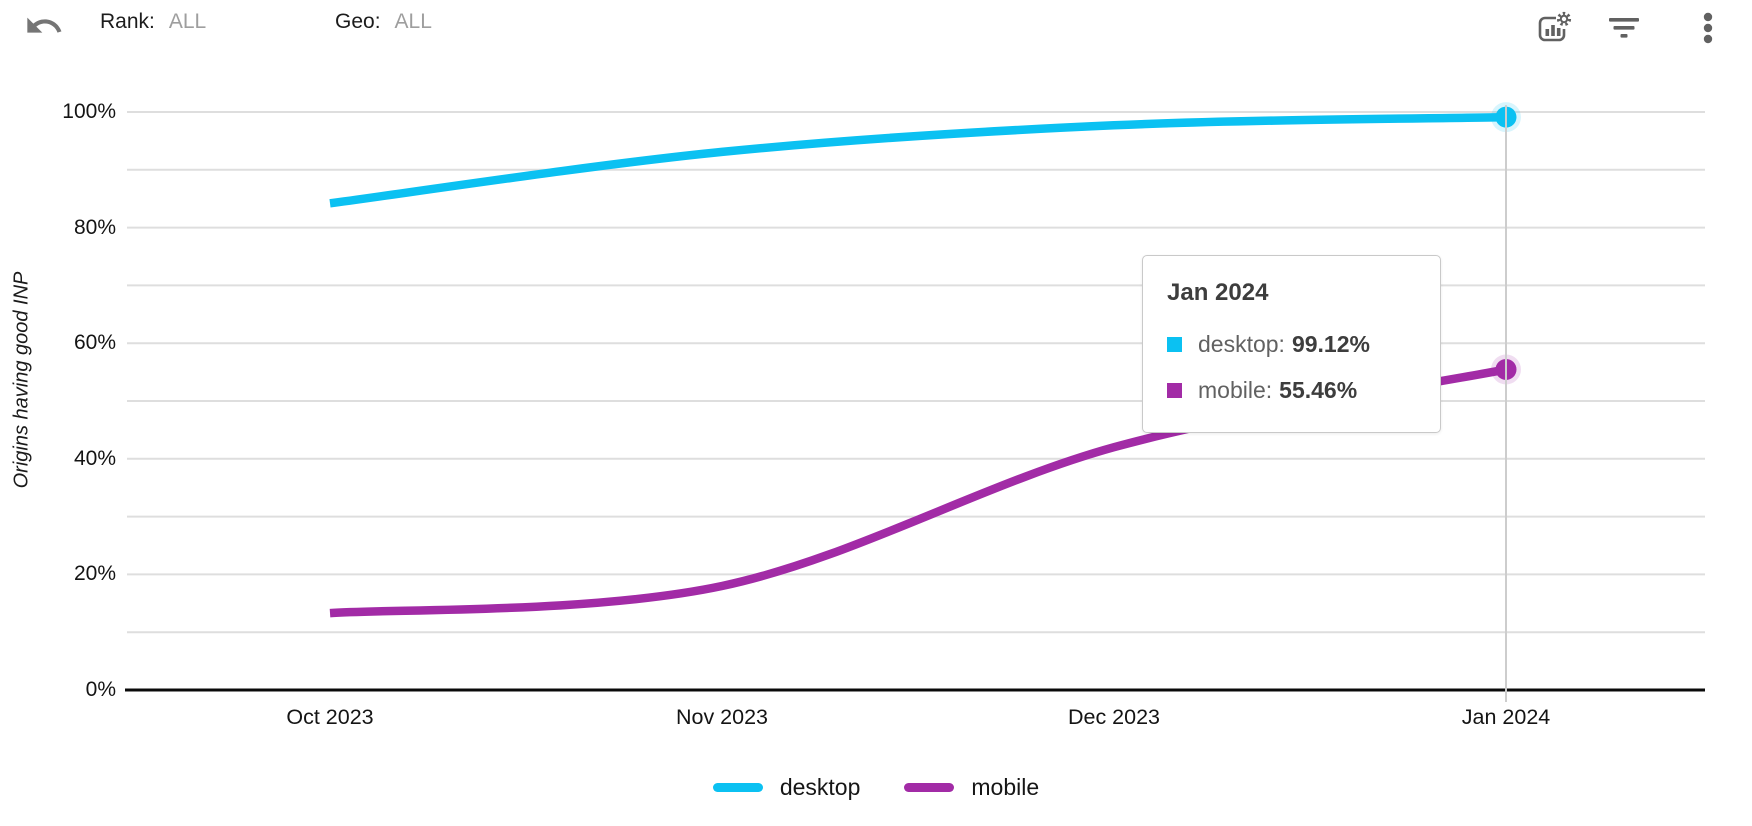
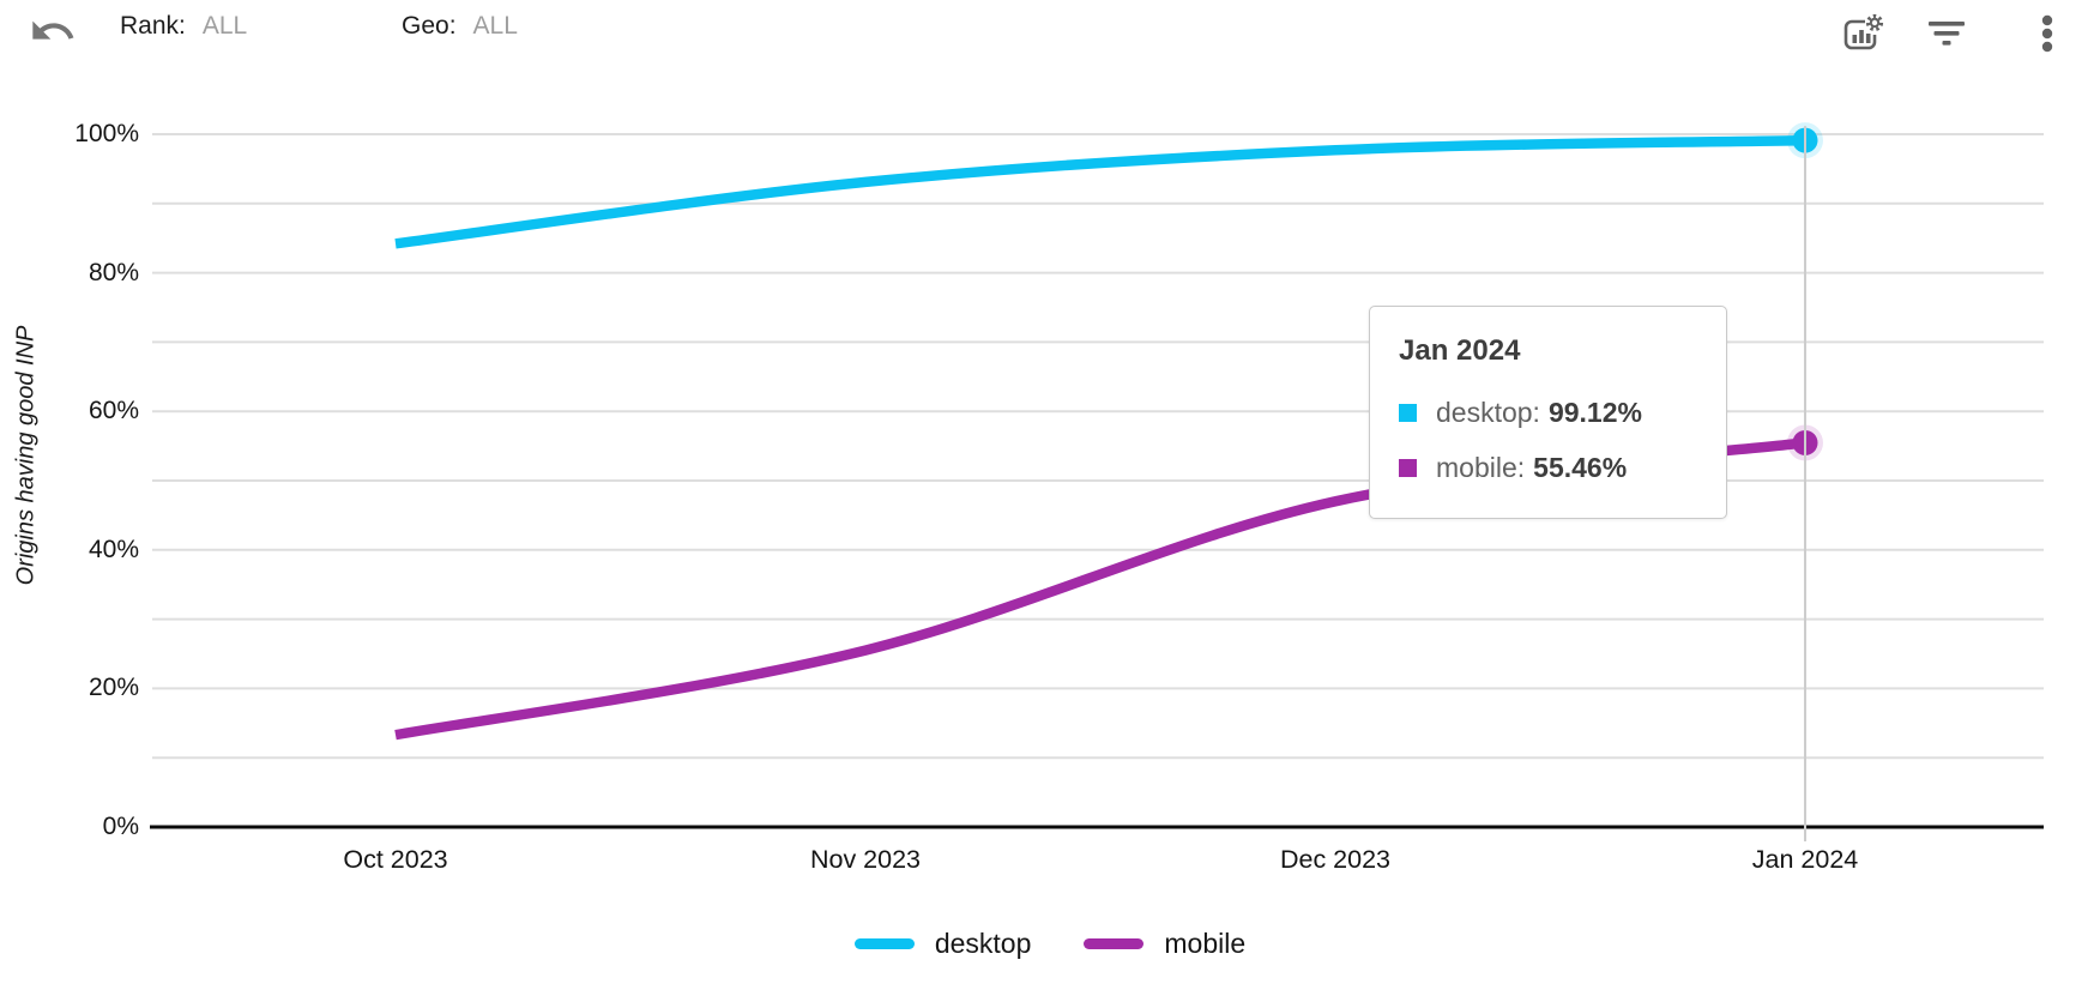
mobile/Nov 2023: 18% -> 26%
mobile/Dec 2023: 42% -> 47%
